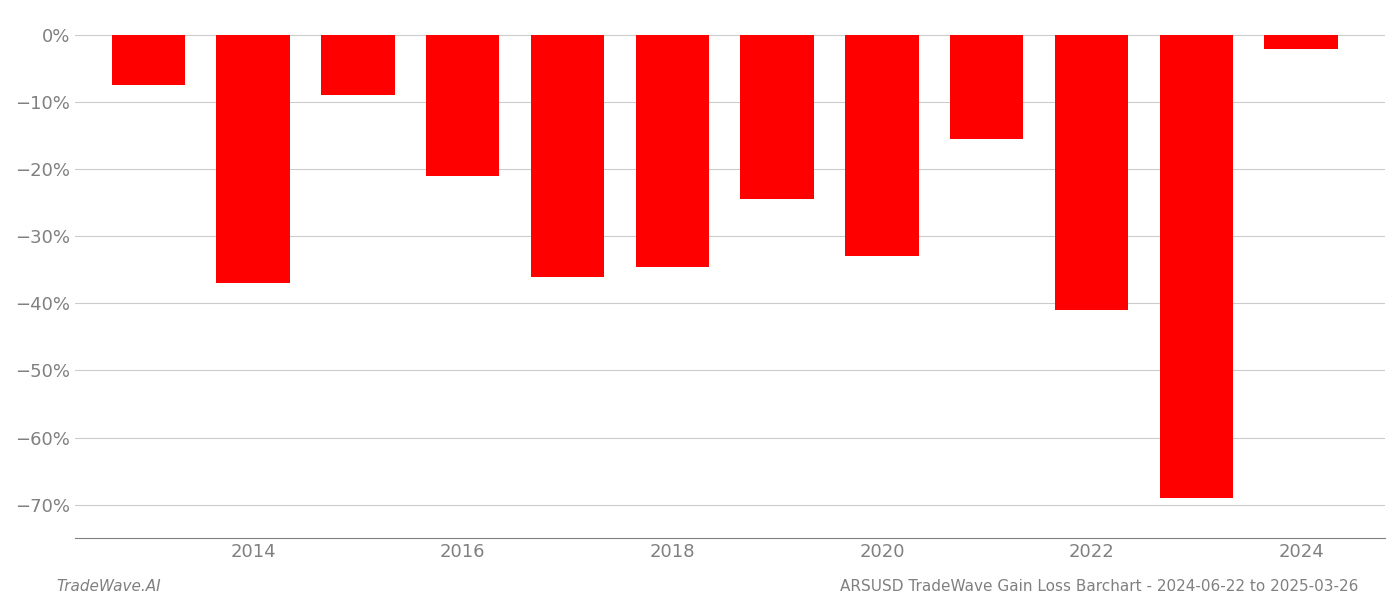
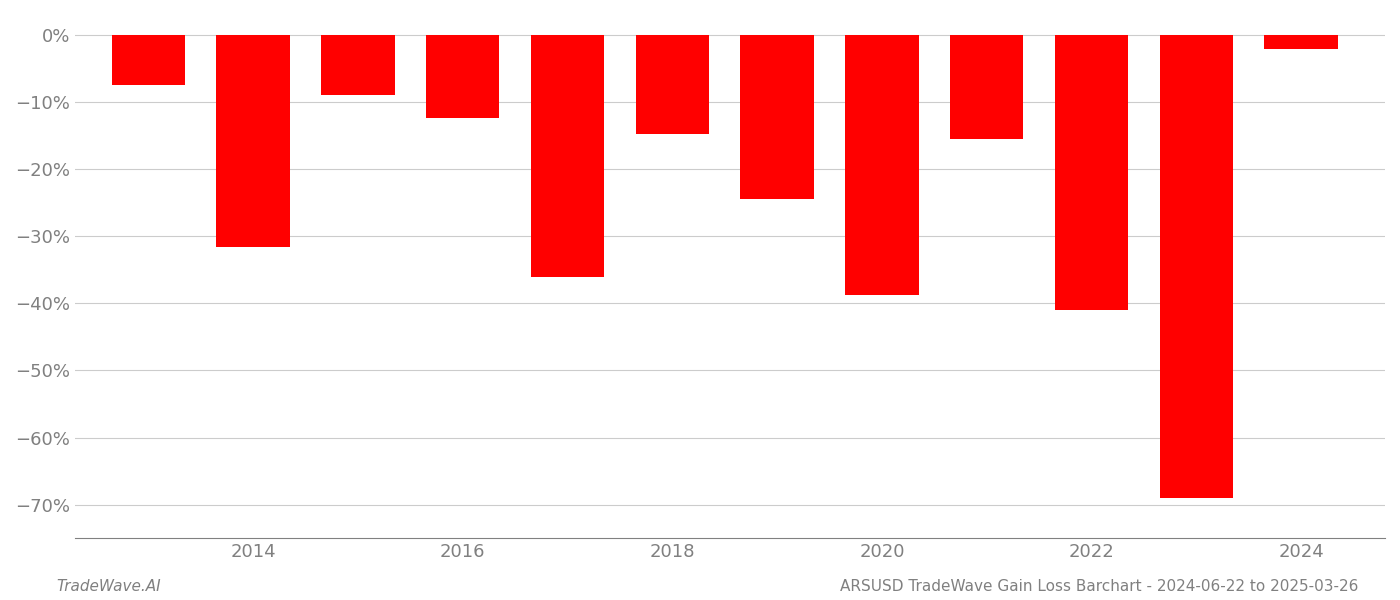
2014: -37.0% -> -31.6%
2016: -21.0% -> -12.4%
2018: -34.5% -> -14.8%
2020: -33.0% -> -38.8%
